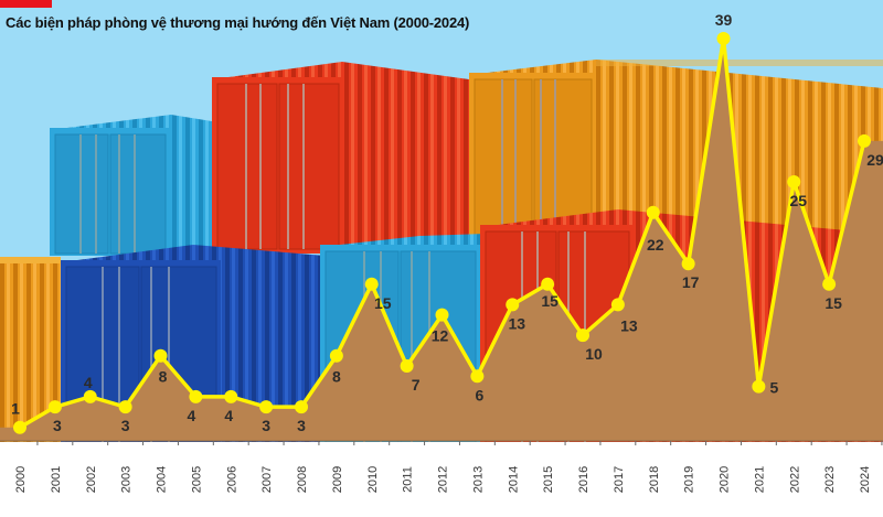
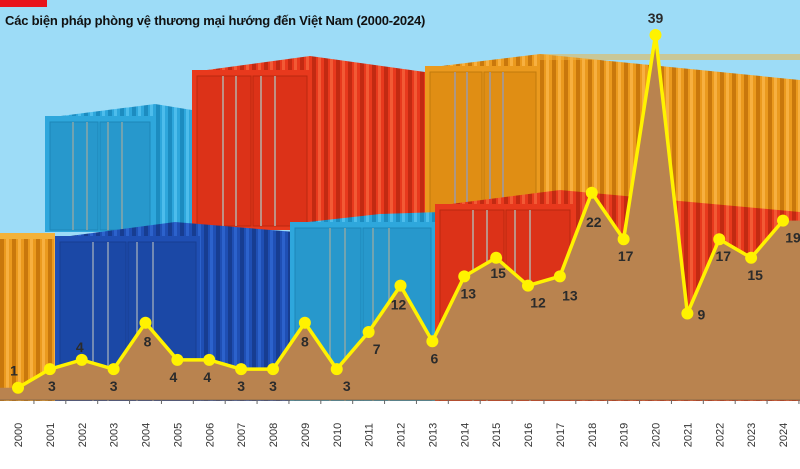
2010: 15 -> 3
2016: 10 -> 12
2021: 5 -> 9
2022: 25 -> 17
2024: 29 -> 19
